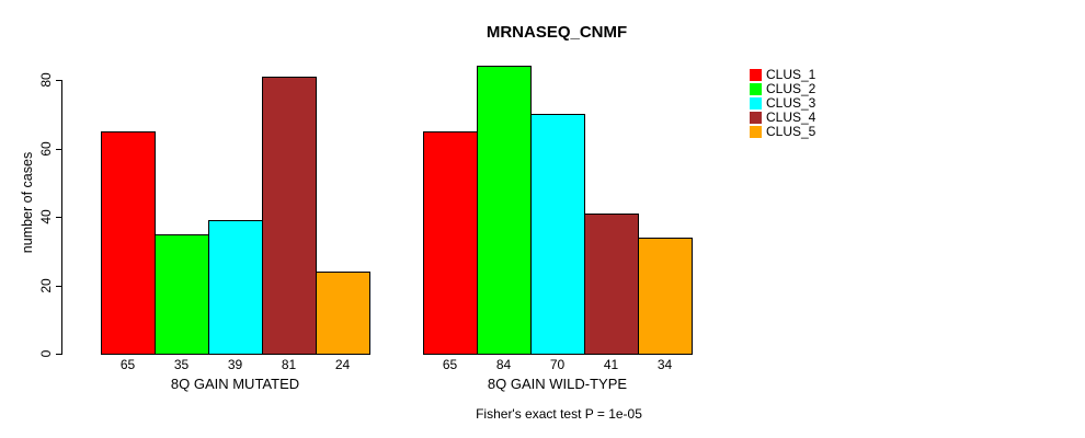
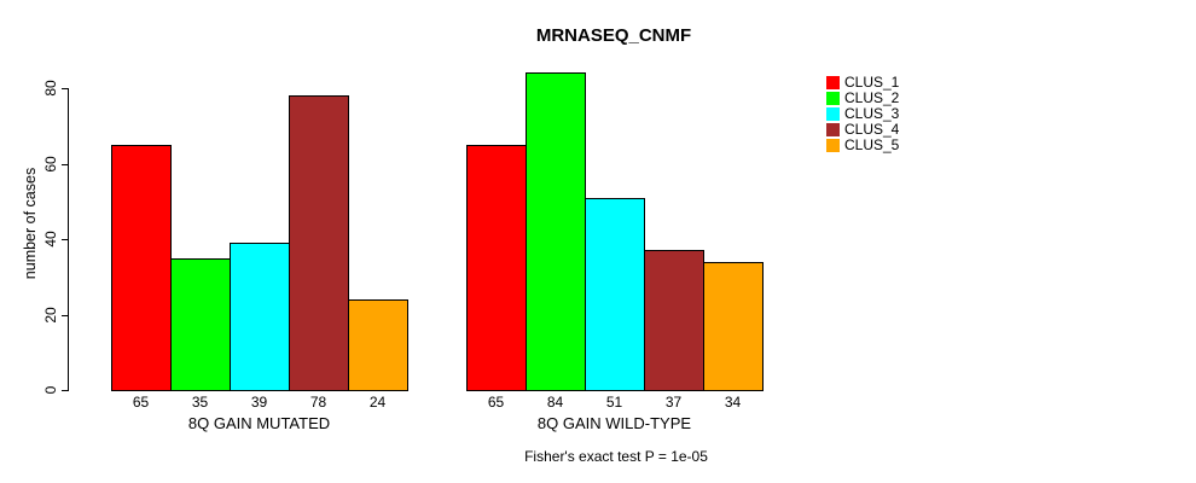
CLUS_4/8Q GAIN MUTATED: 81 -> 78
CLUS_3/8Q GAIN WILD-TYPE: 70 -> 51
CLUS_4/8Q GAIN WILD-TYPE: 41 -> 37
